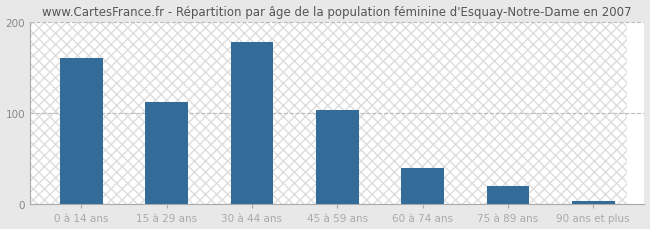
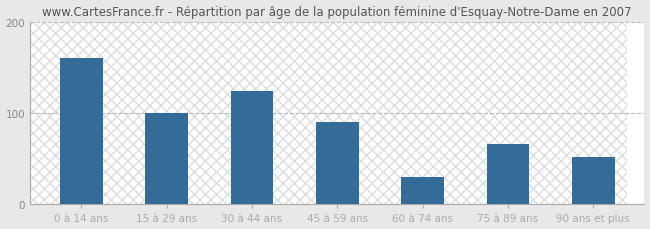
15 à 29 ans: 112 -> 100
30 à 44 ans: 178 -> 124
45 à 59 ans: 103 -> 90
60 à 74 ans: 40 -> 30
75 à 89 ans: 20 -> 66
90 ans et plus: 4 -> 52
